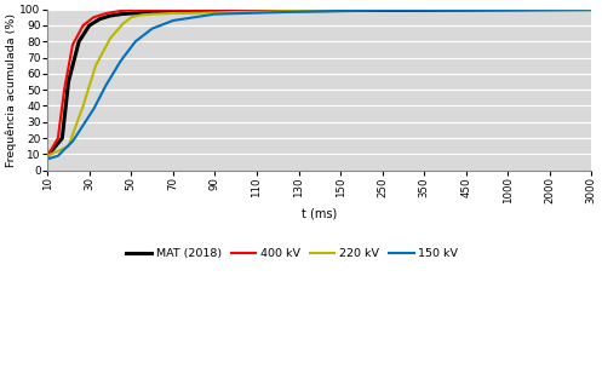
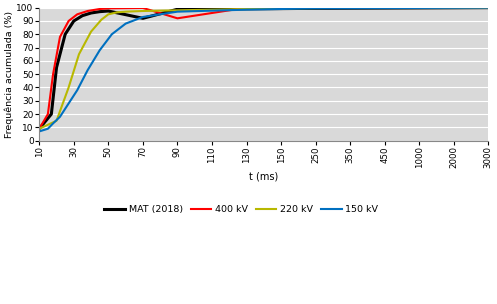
MAT (2018)/70: 98 -> 92
400 kV/90: 100 -> 92
